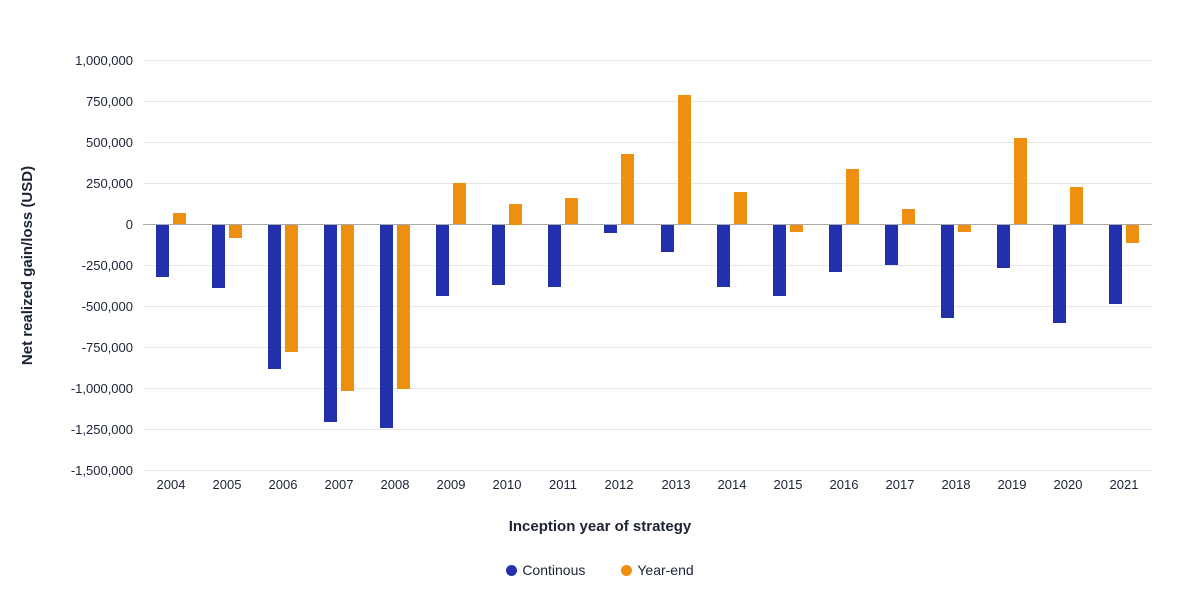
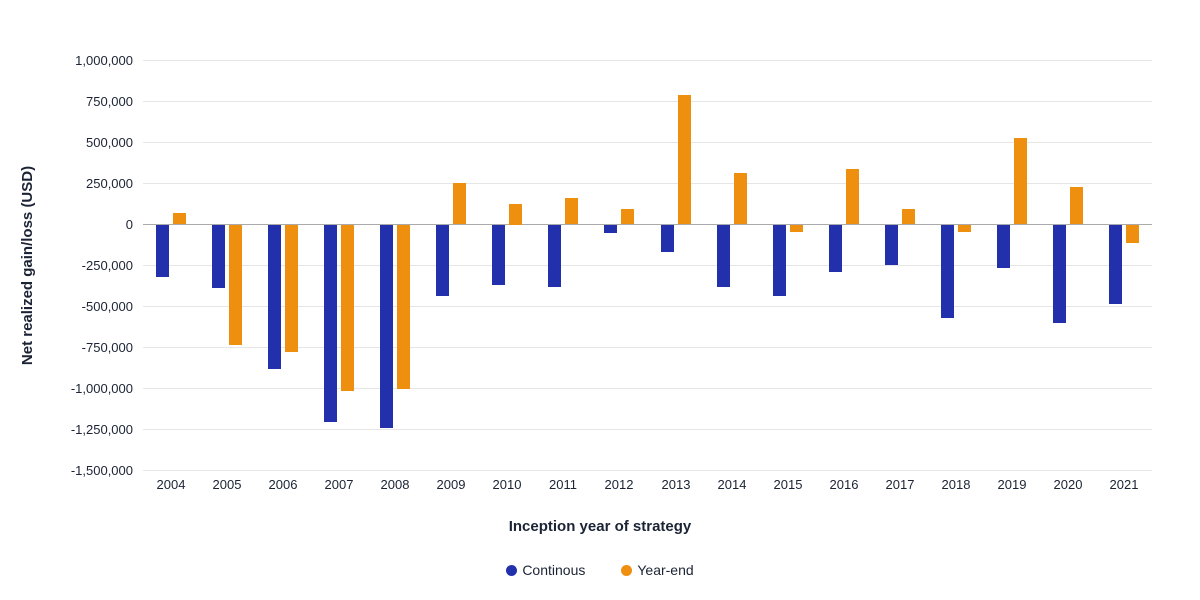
Year-end/2005: -80000 -> -730000
Year-end/2012: 420000 -> 90000
Year-end/2014: 200000 -> 310000
